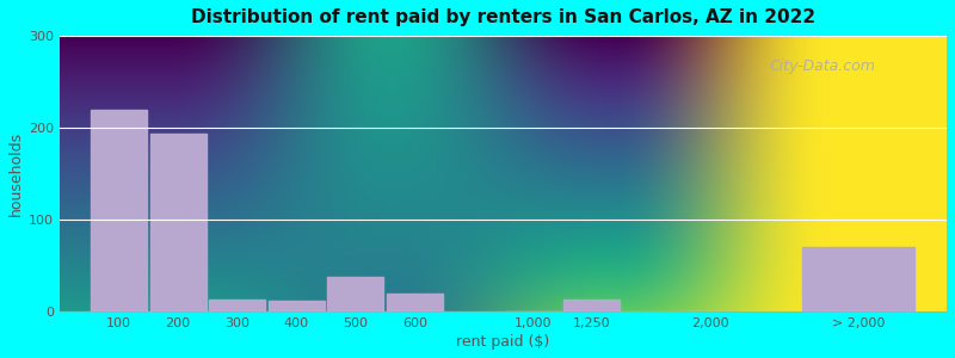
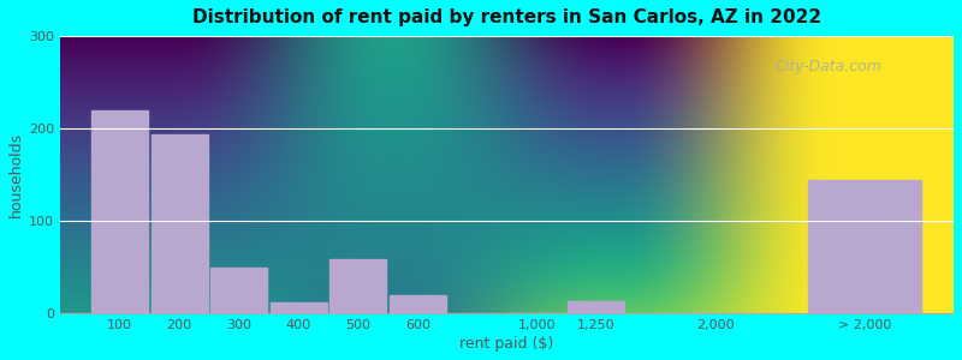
300: 13 -> 50
500: 38 -> 58
> 2,000: 70 -> 144
